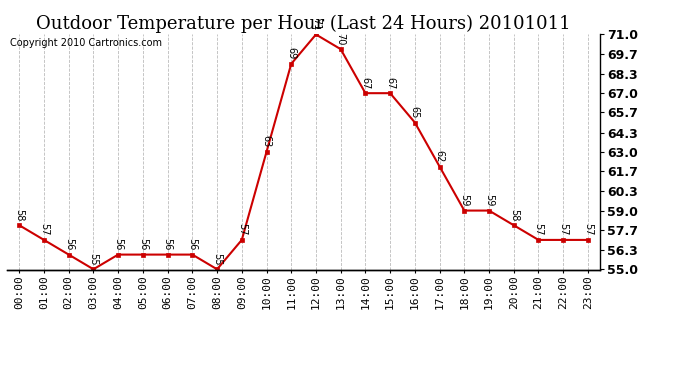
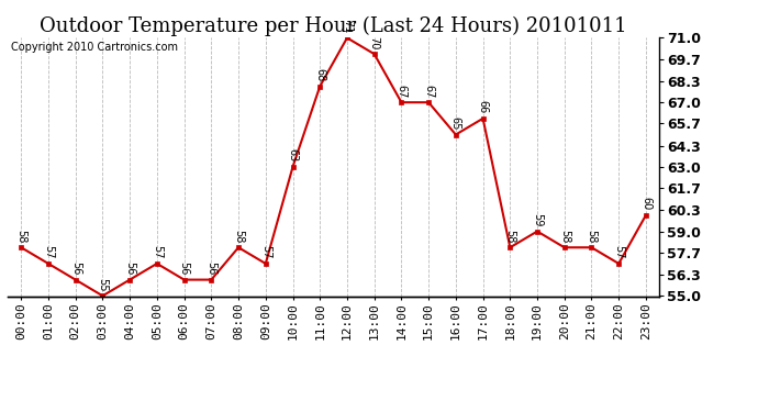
05:00: 56 -> 57
08:00: 55 -> 58
11:00: 69 -> 68
17:00: 62 -> 66
18:00: 59 -> 58
21:00: 57 -> 58
23:00: 57 -> 60
